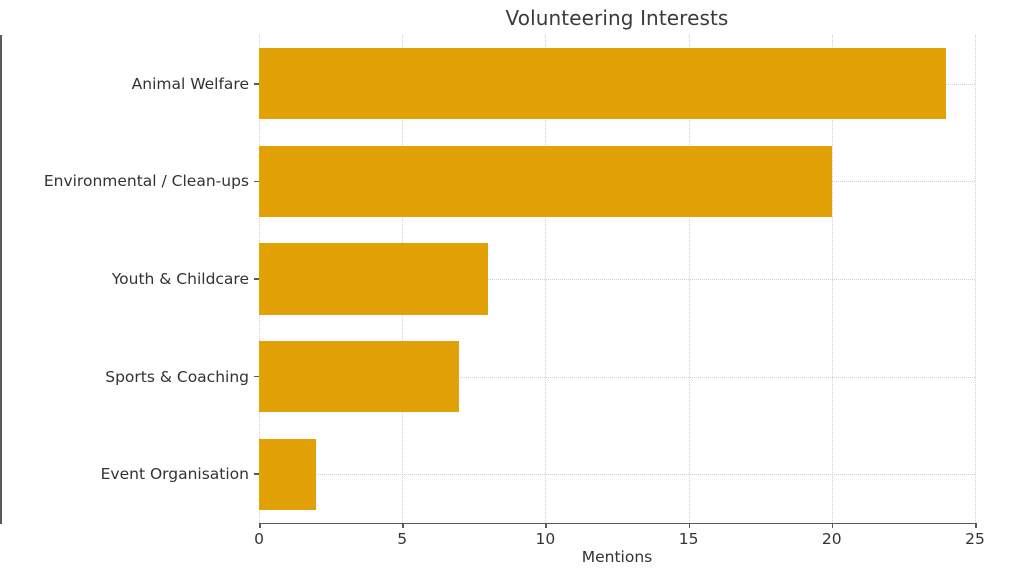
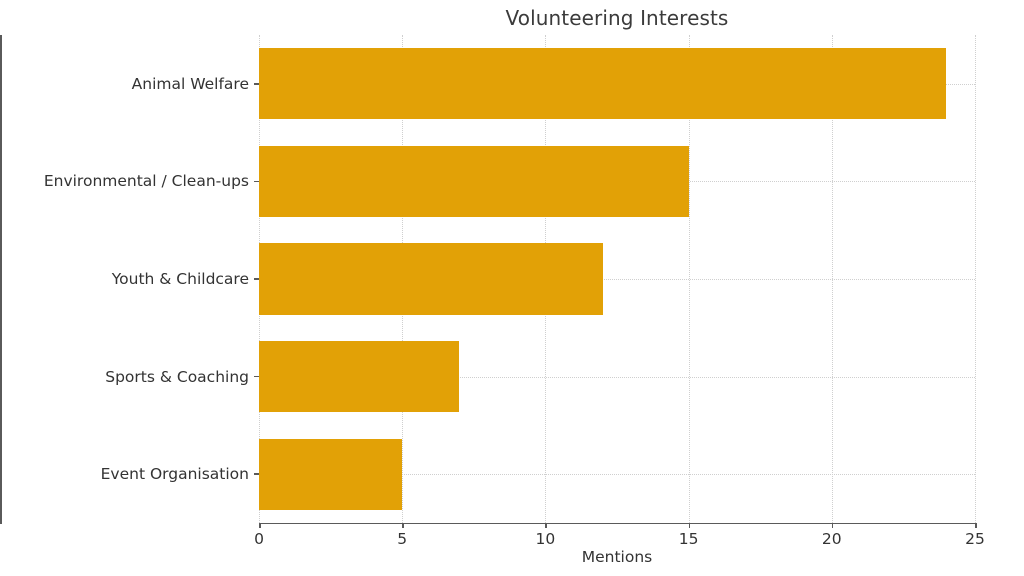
Environmental / Clean-ups: 20 -> 15
Youth & Childcare: 8 -> 12
Event Organisation: 2 -> 5
